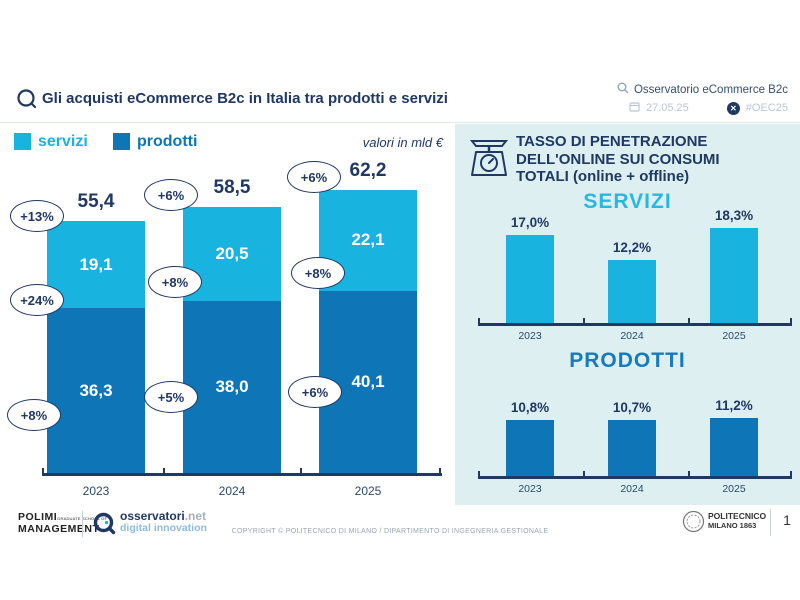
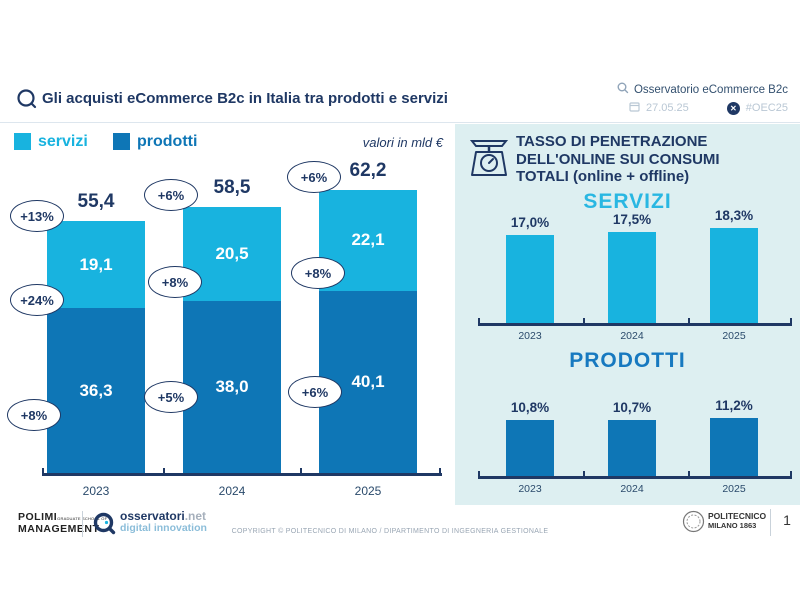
SERVIZI/2024: 12,2% -> 17,5%
